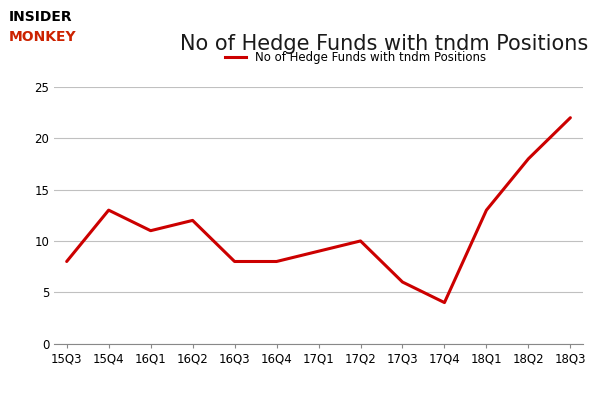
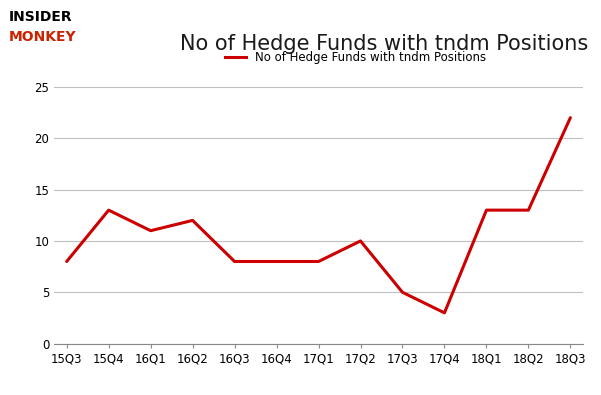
17Q1: 9 -> 8
17Q3: 6 -> 5
17Q4: 4 -> 3
18Q2: 18 -> 13
